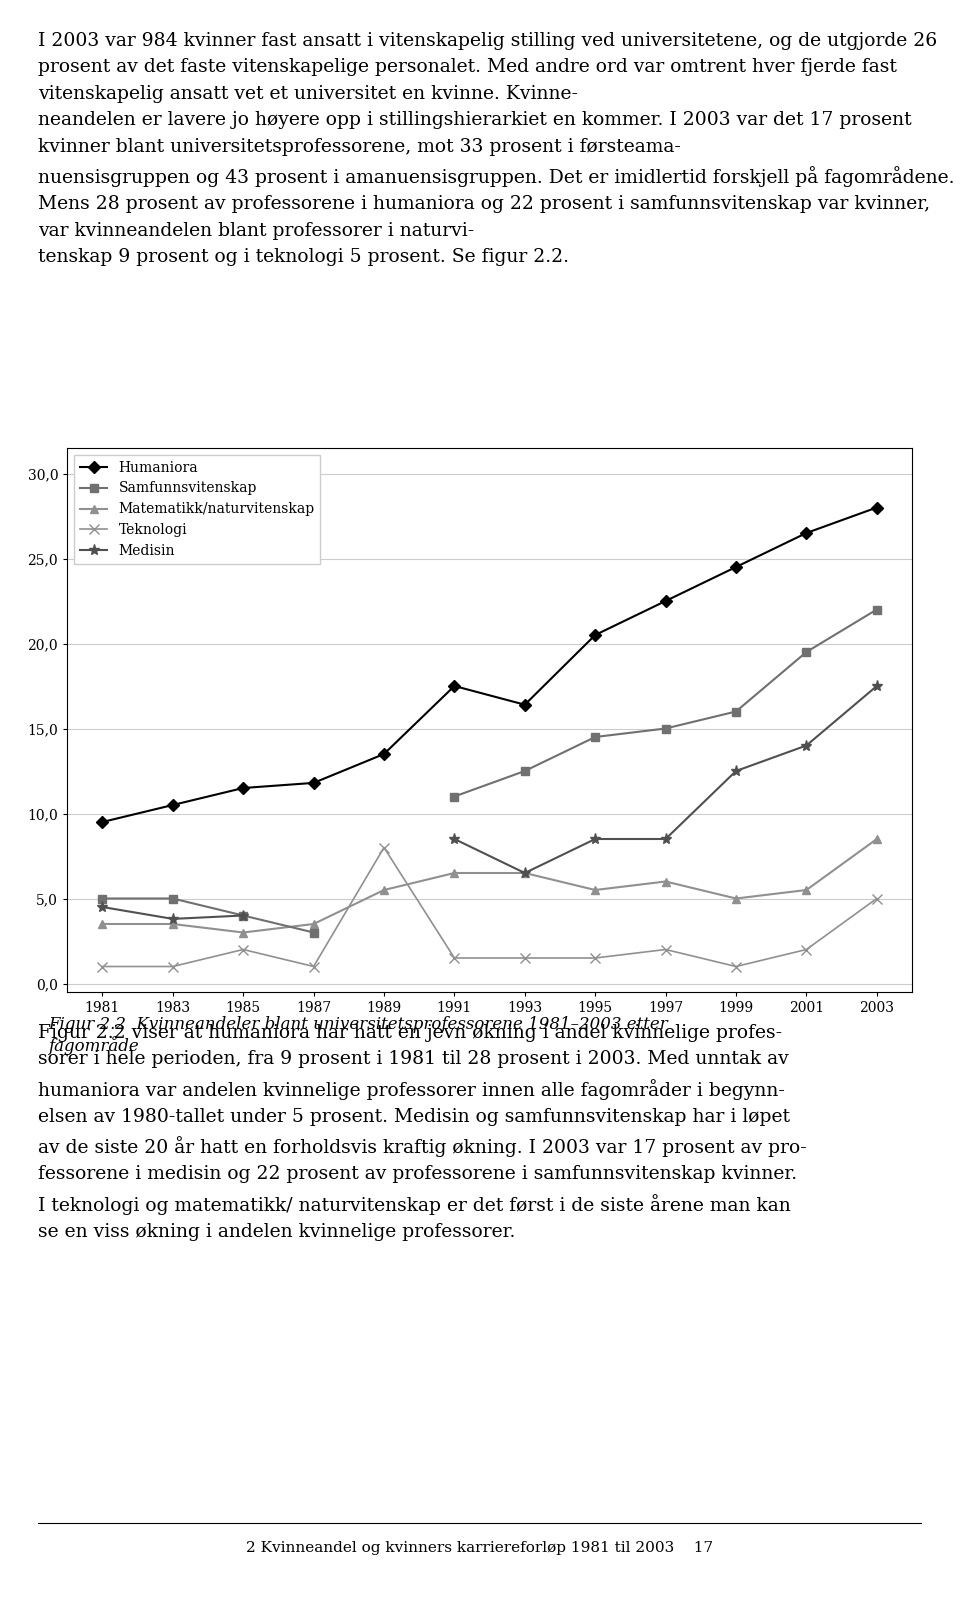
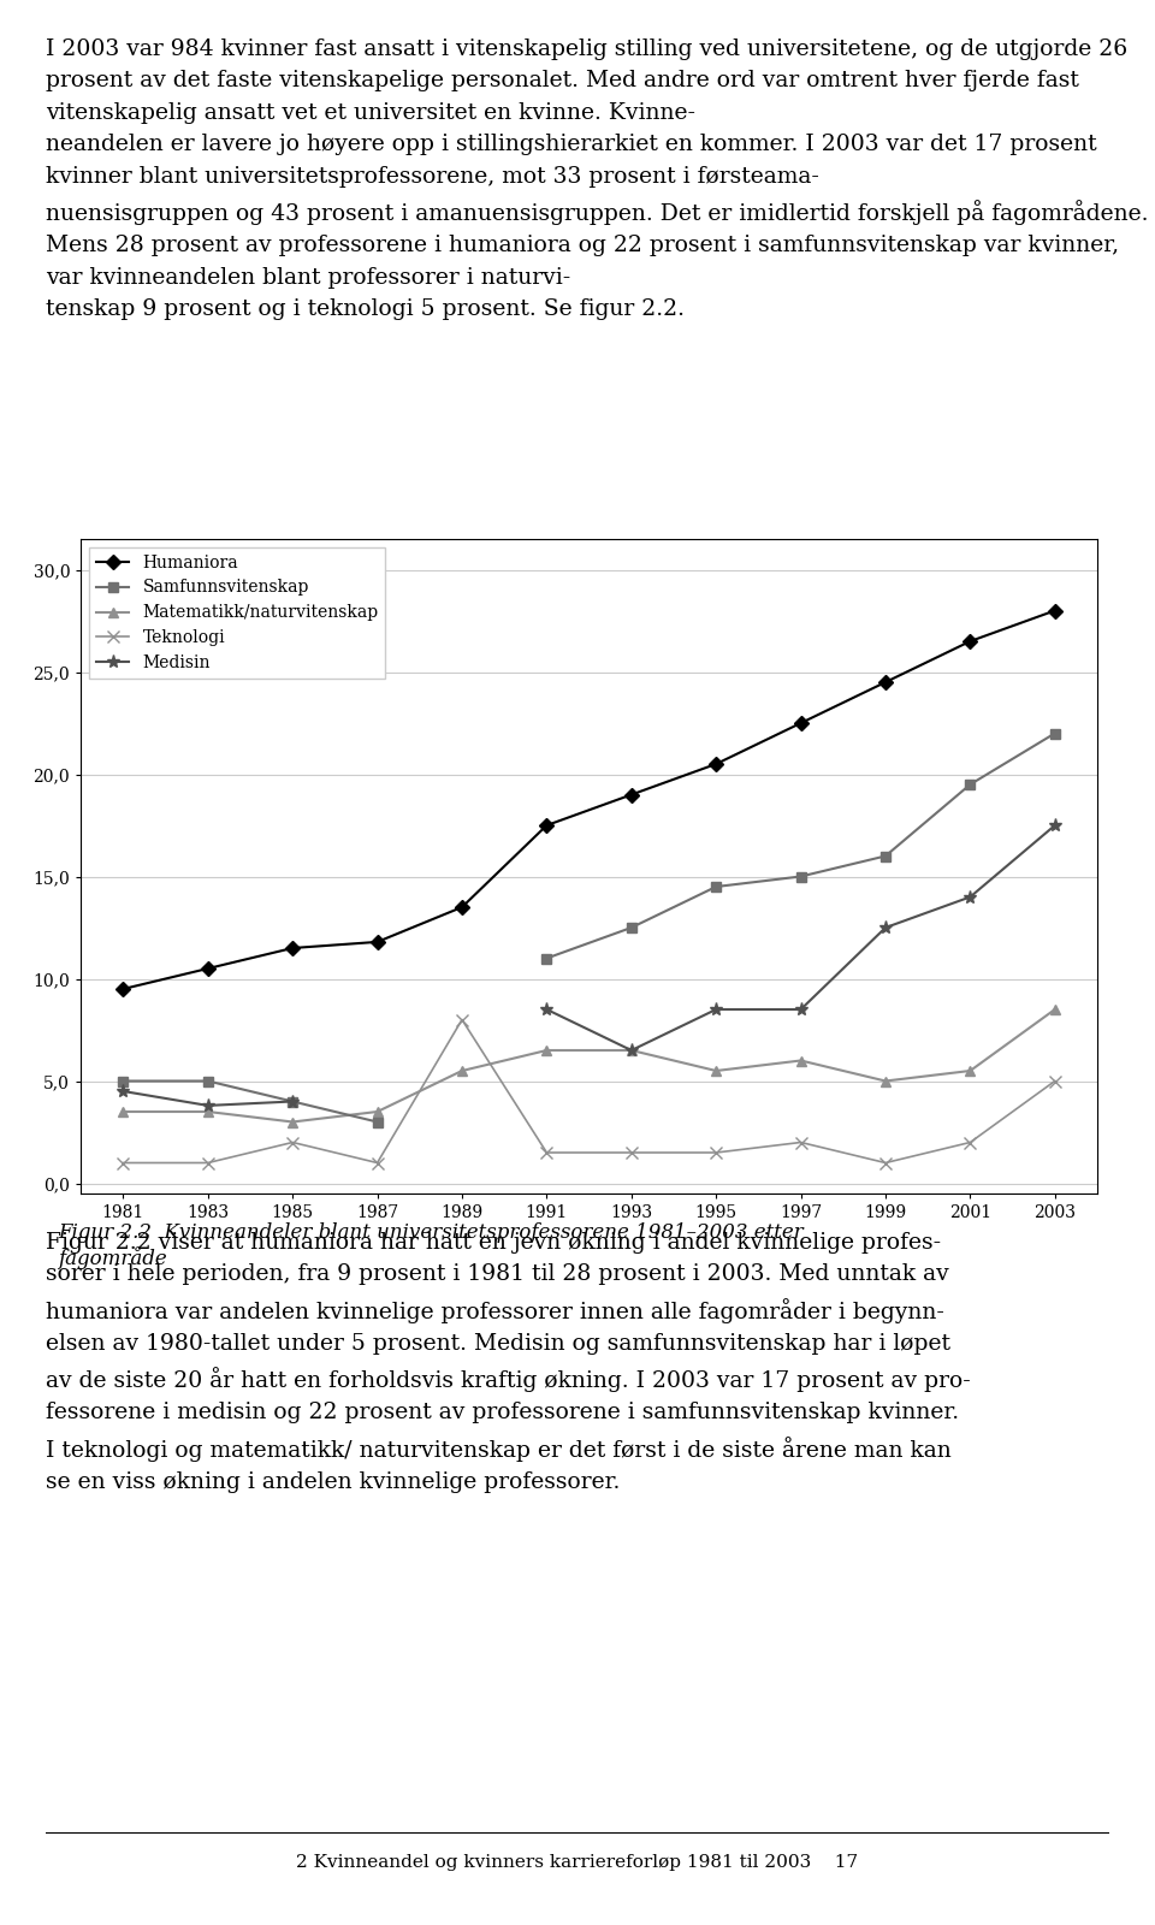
Humaniora/1993: 16,4 -> 19,0
